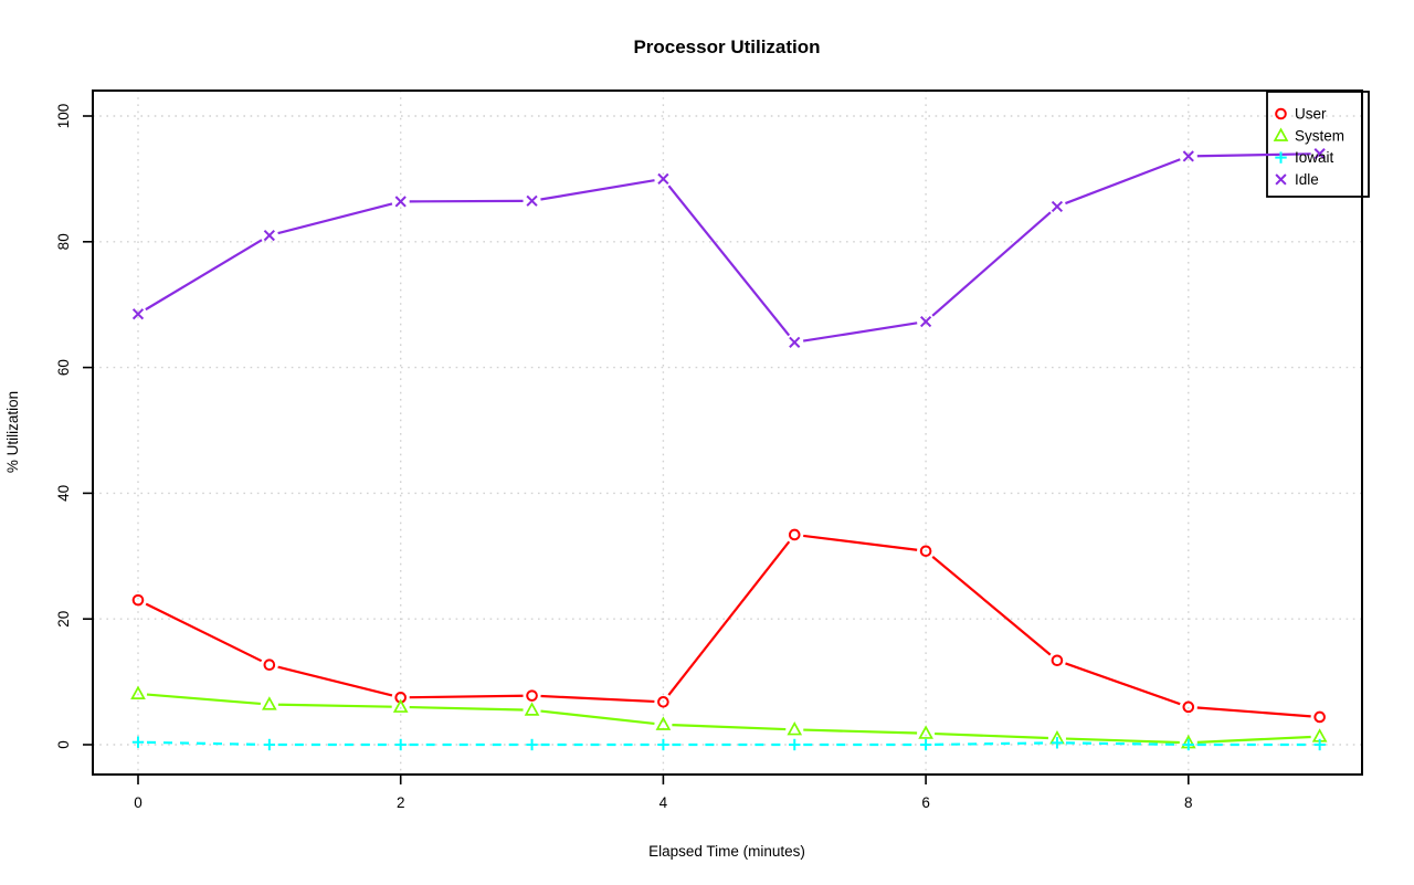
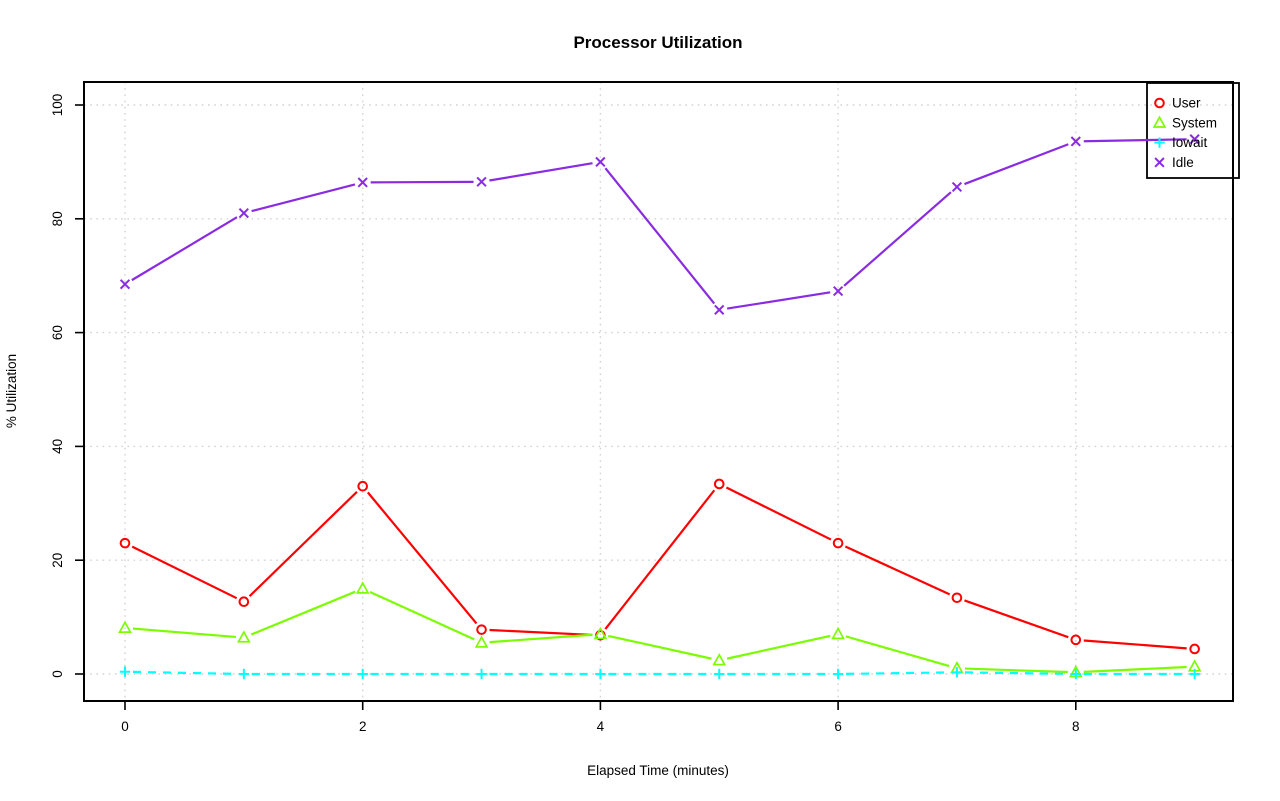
User/2: 8 -> 33
System/2: 6 -> 15
System/4: 3 -> 7
User/6: 31 -> 23
System/6: 2 -> 7
